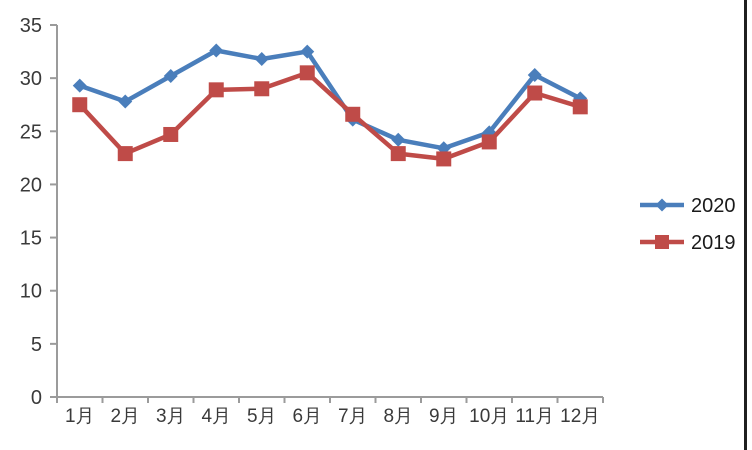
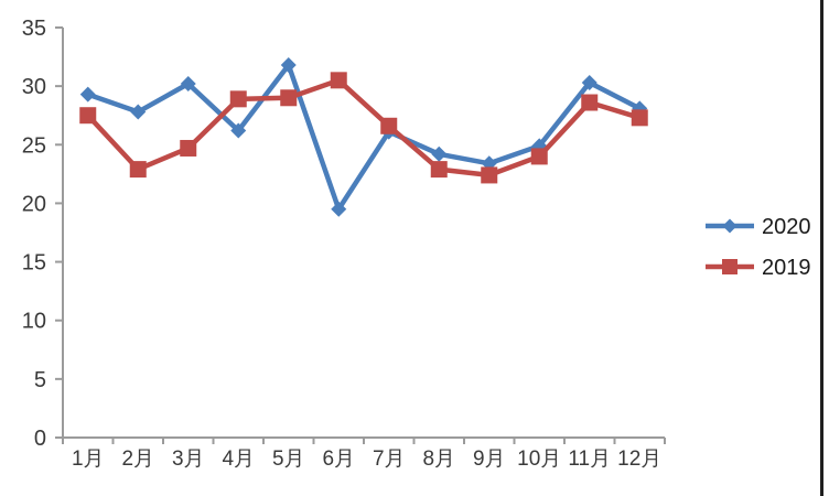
2020/4月: 32.6 -> 26.2
2020/6月: 32.5 -> 19.5
